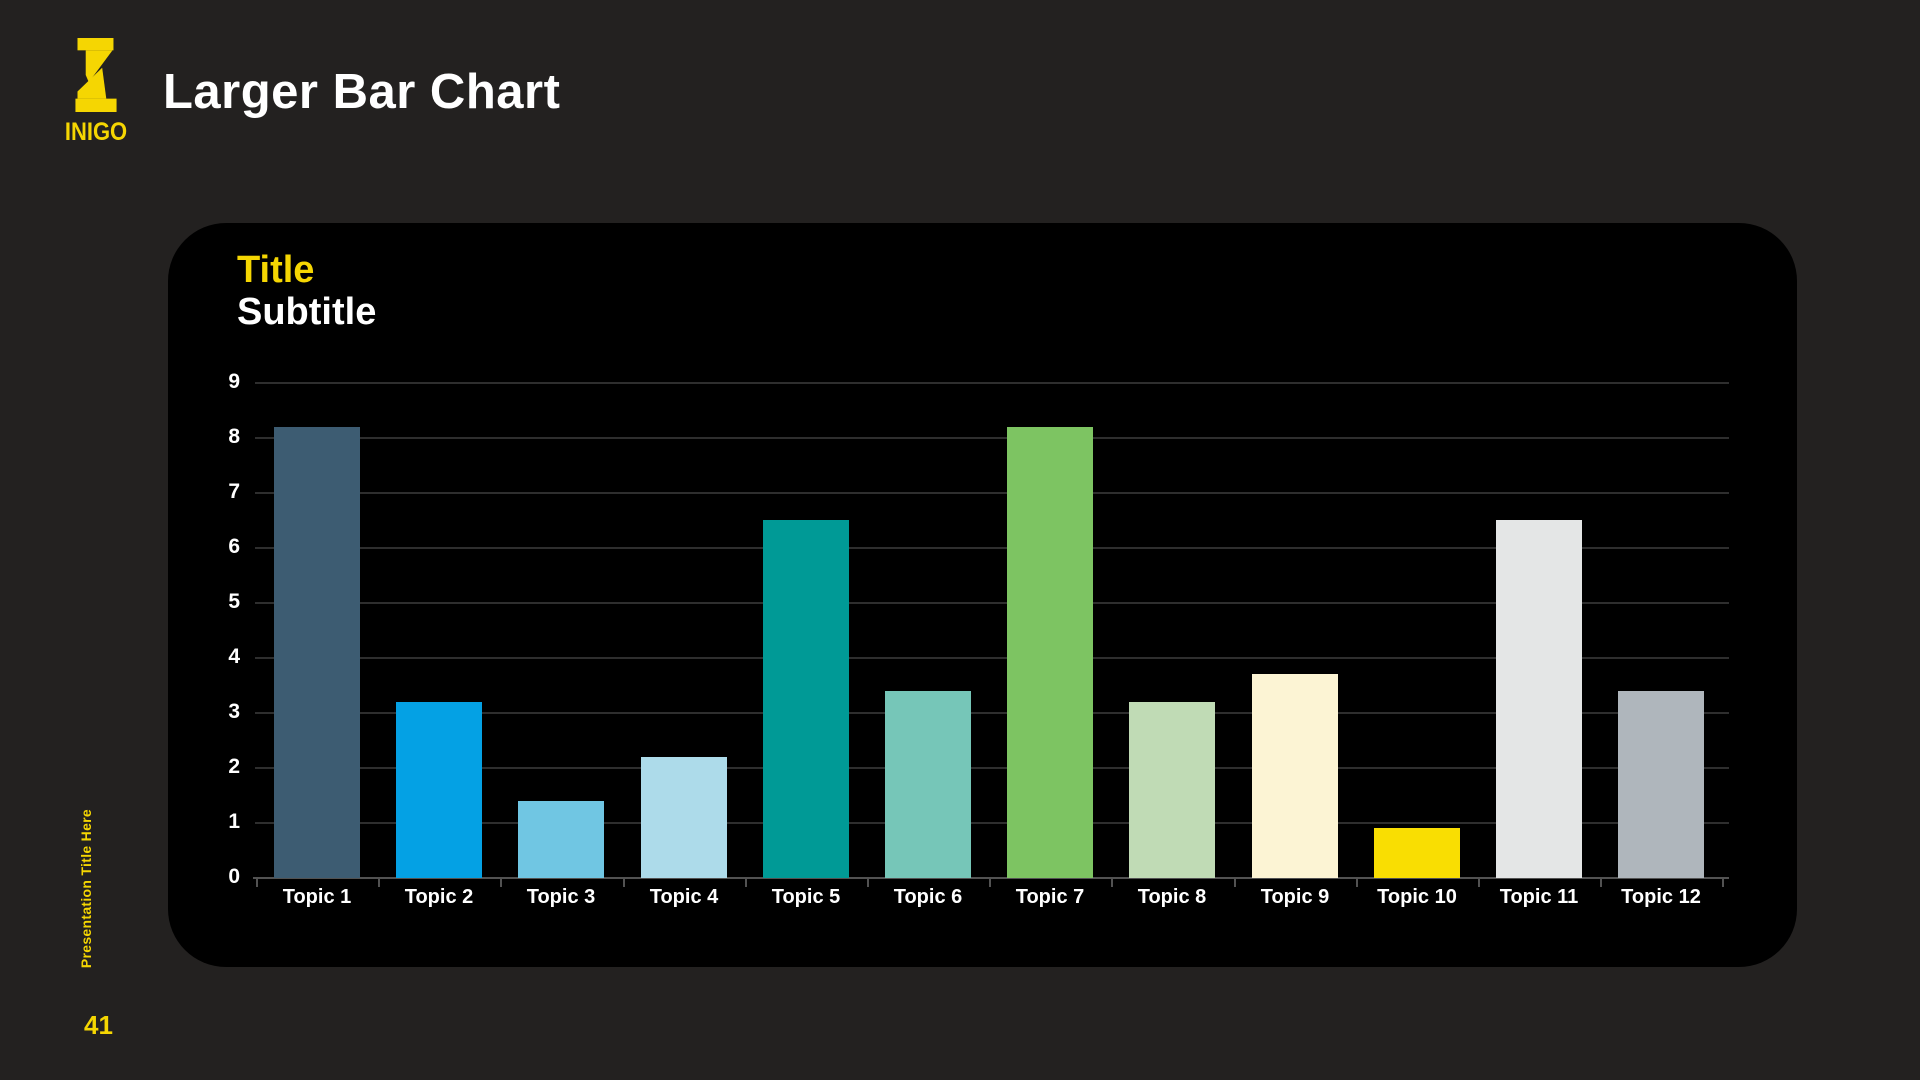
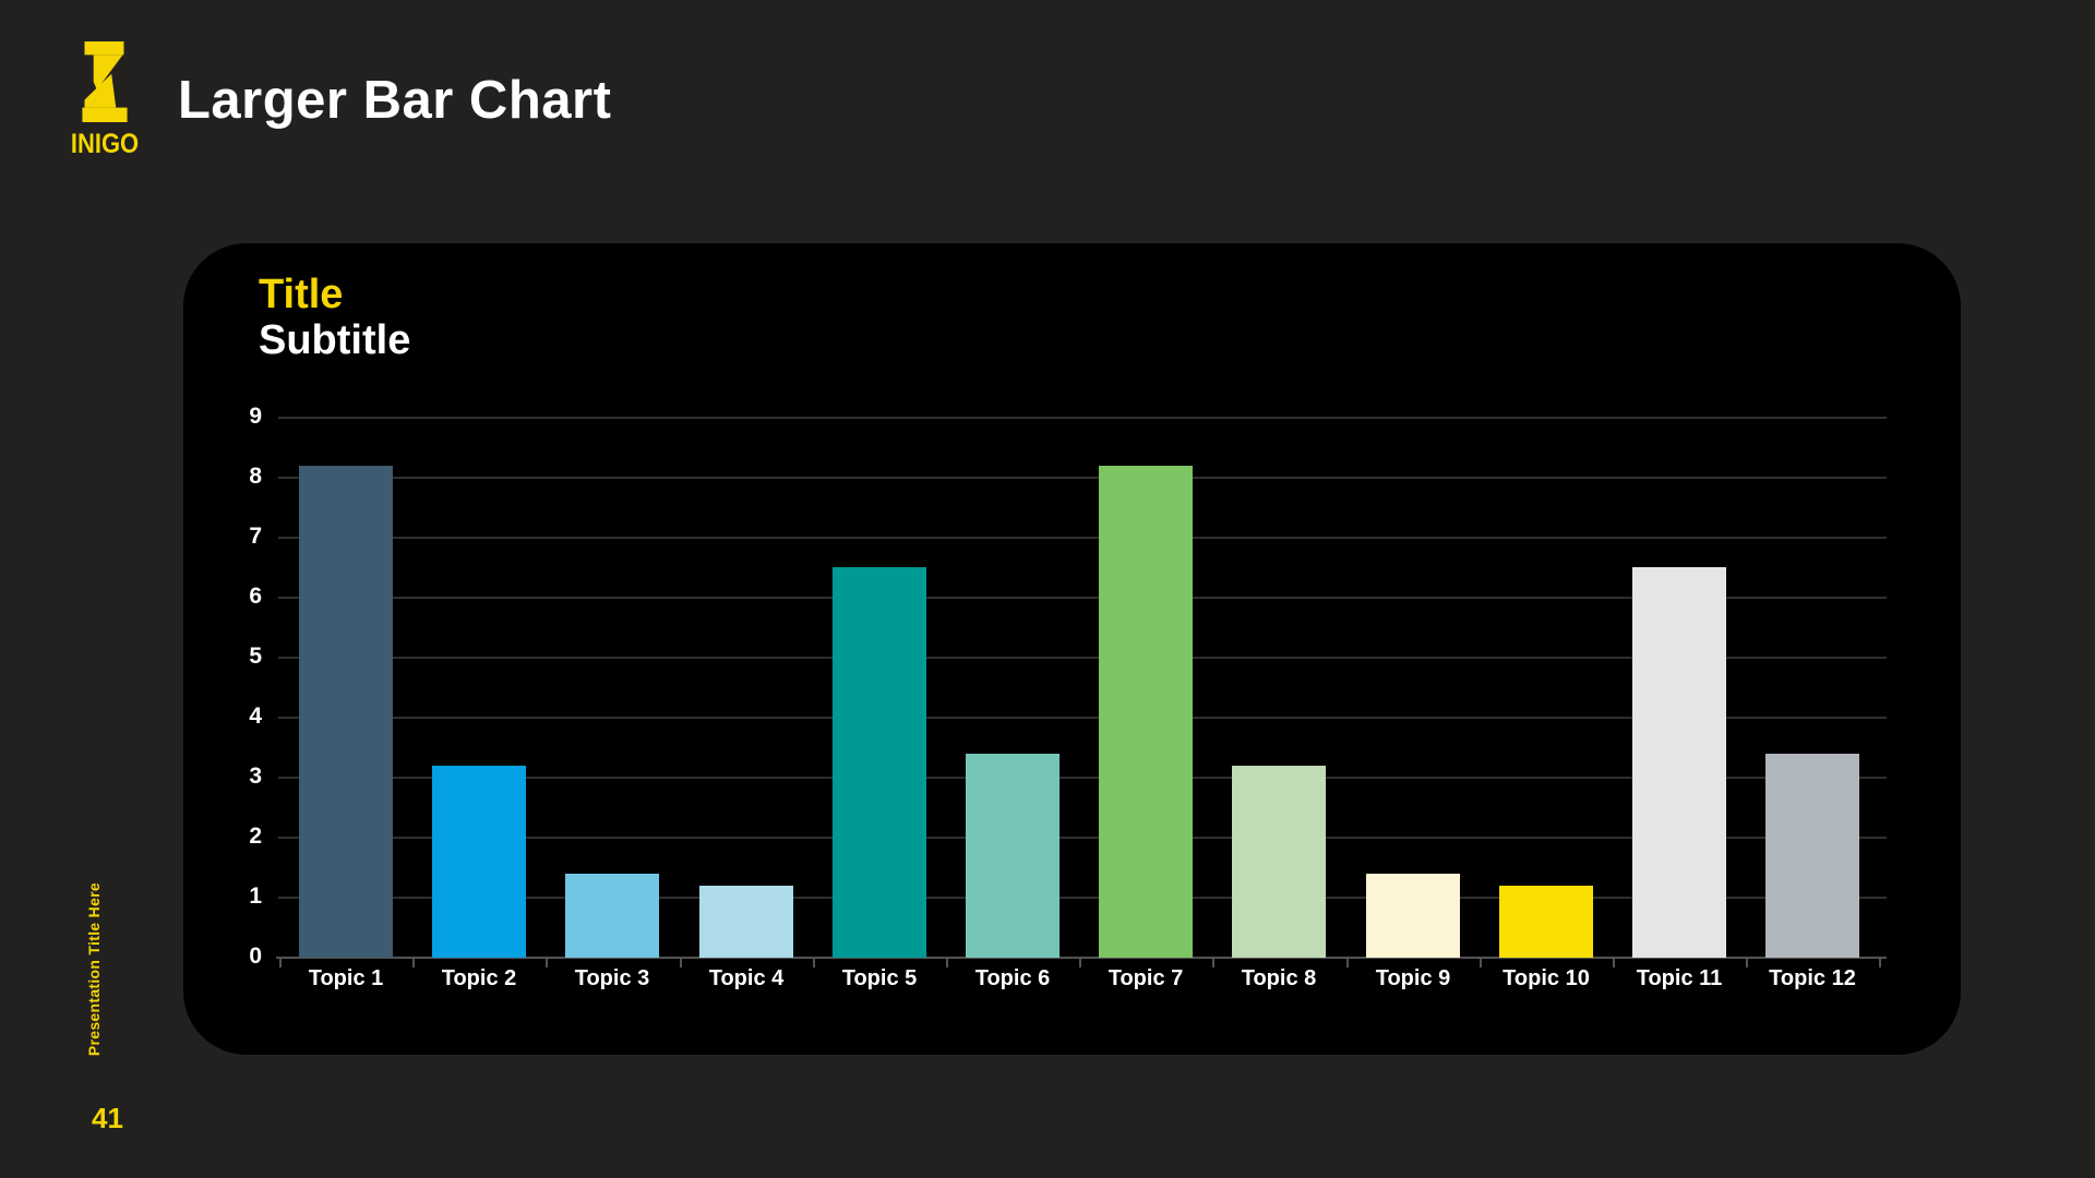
Topic 4: 2.2 -> 1.2
Topic 9: 3.7 -> 1.4
Topic 10: 0.9 -> 1.2
